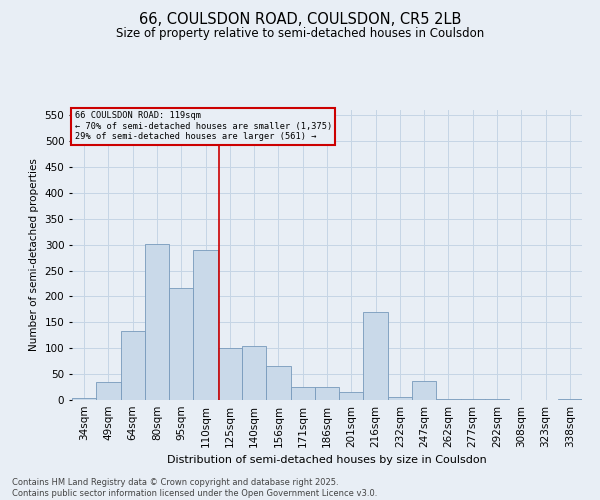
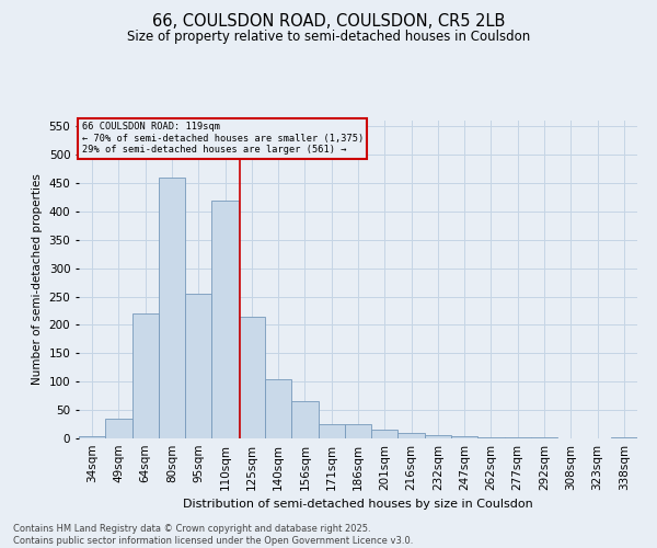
64sqm: 134 -> 220
80sqm: 302 -> 460
95sqm: 216 -> 255
110sqm: 290 -> 420
125sqm: 100 -> 215
216sqm: 170 -> 10
247sqm: 36 -> 3
